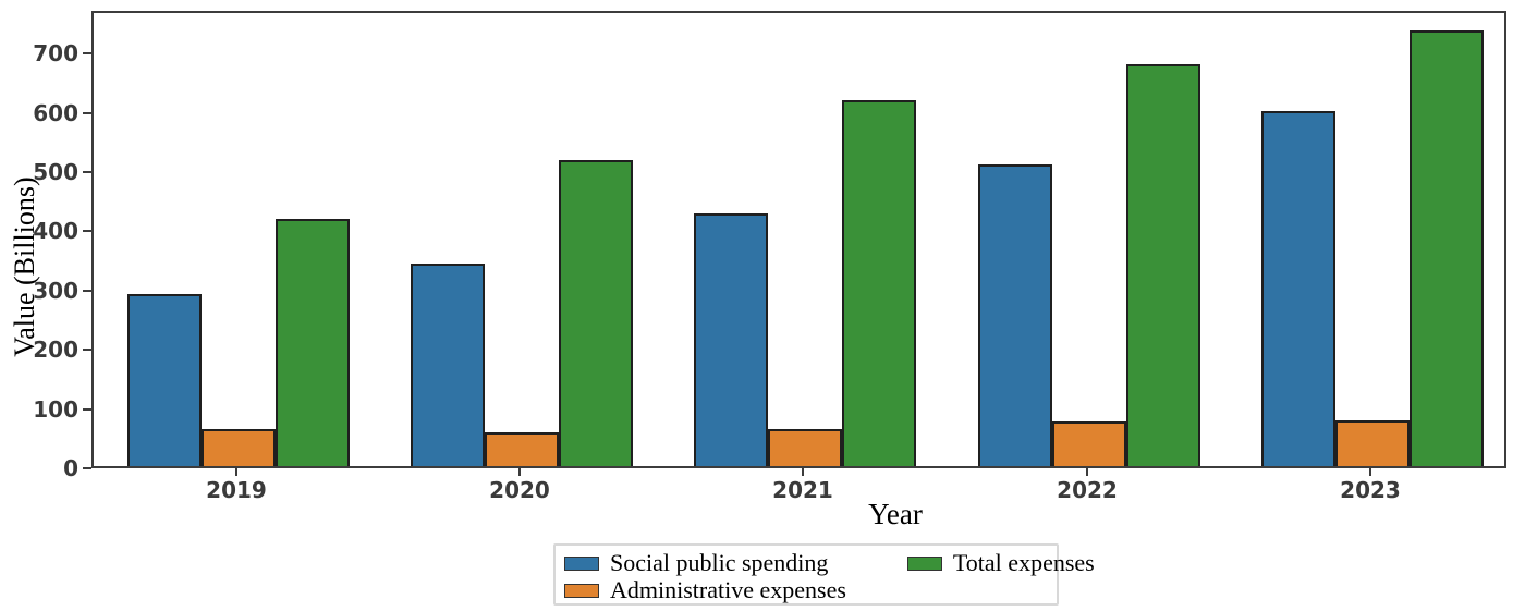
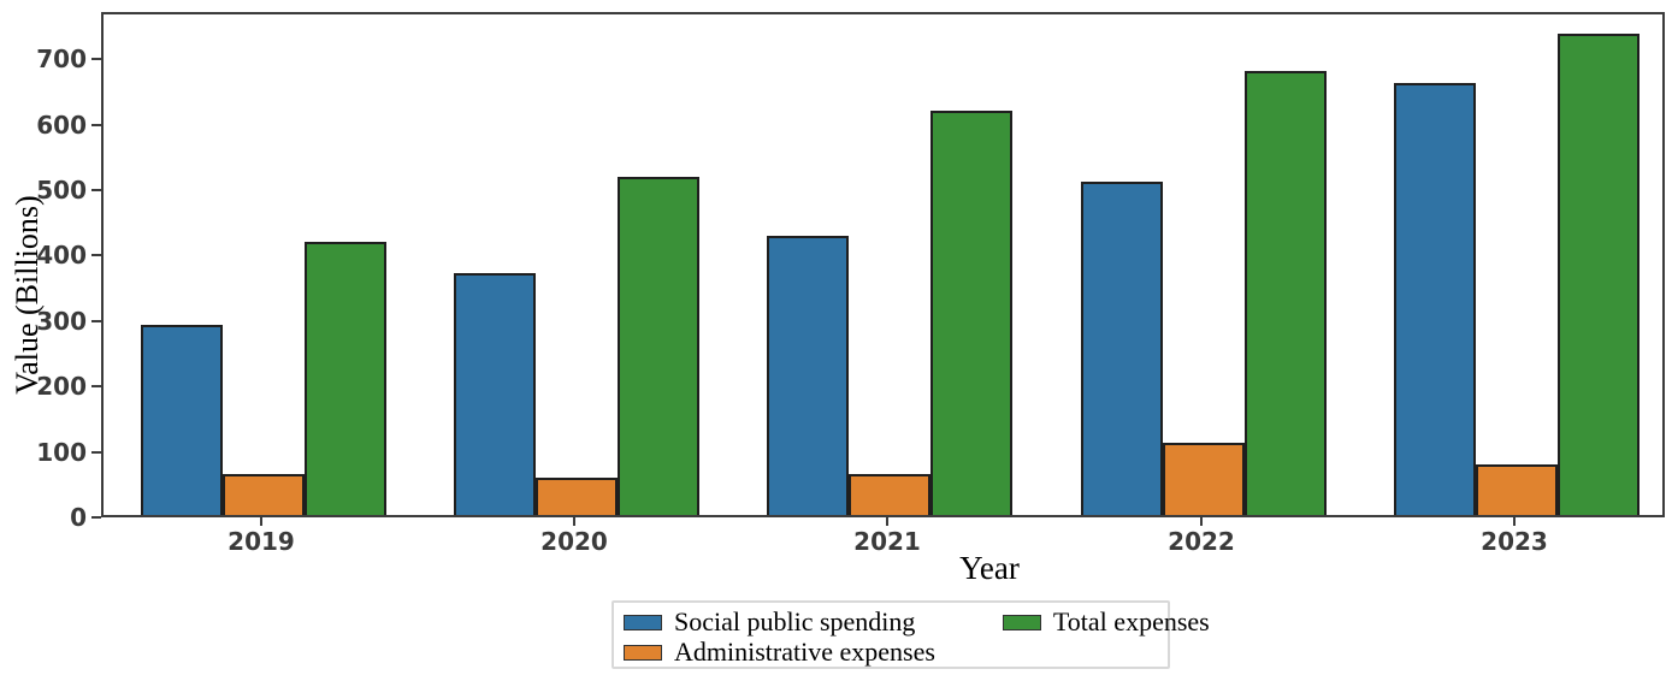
Social public spending/2020: 340 -> 370
Administrative expenses/2022: 80 -> 110
Social public spending/2023: 600 -> 660
